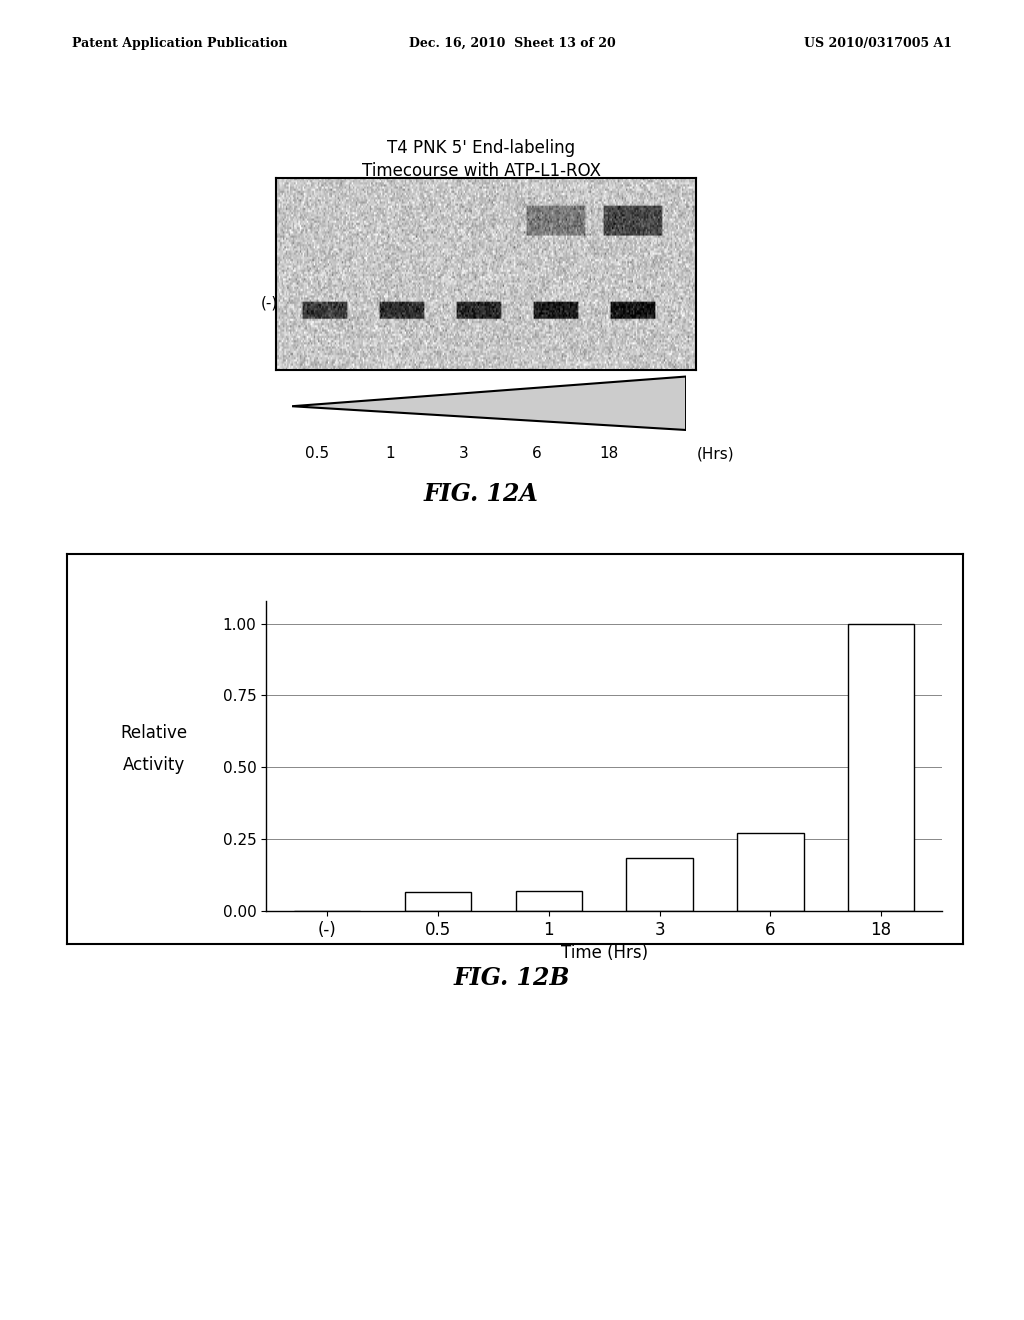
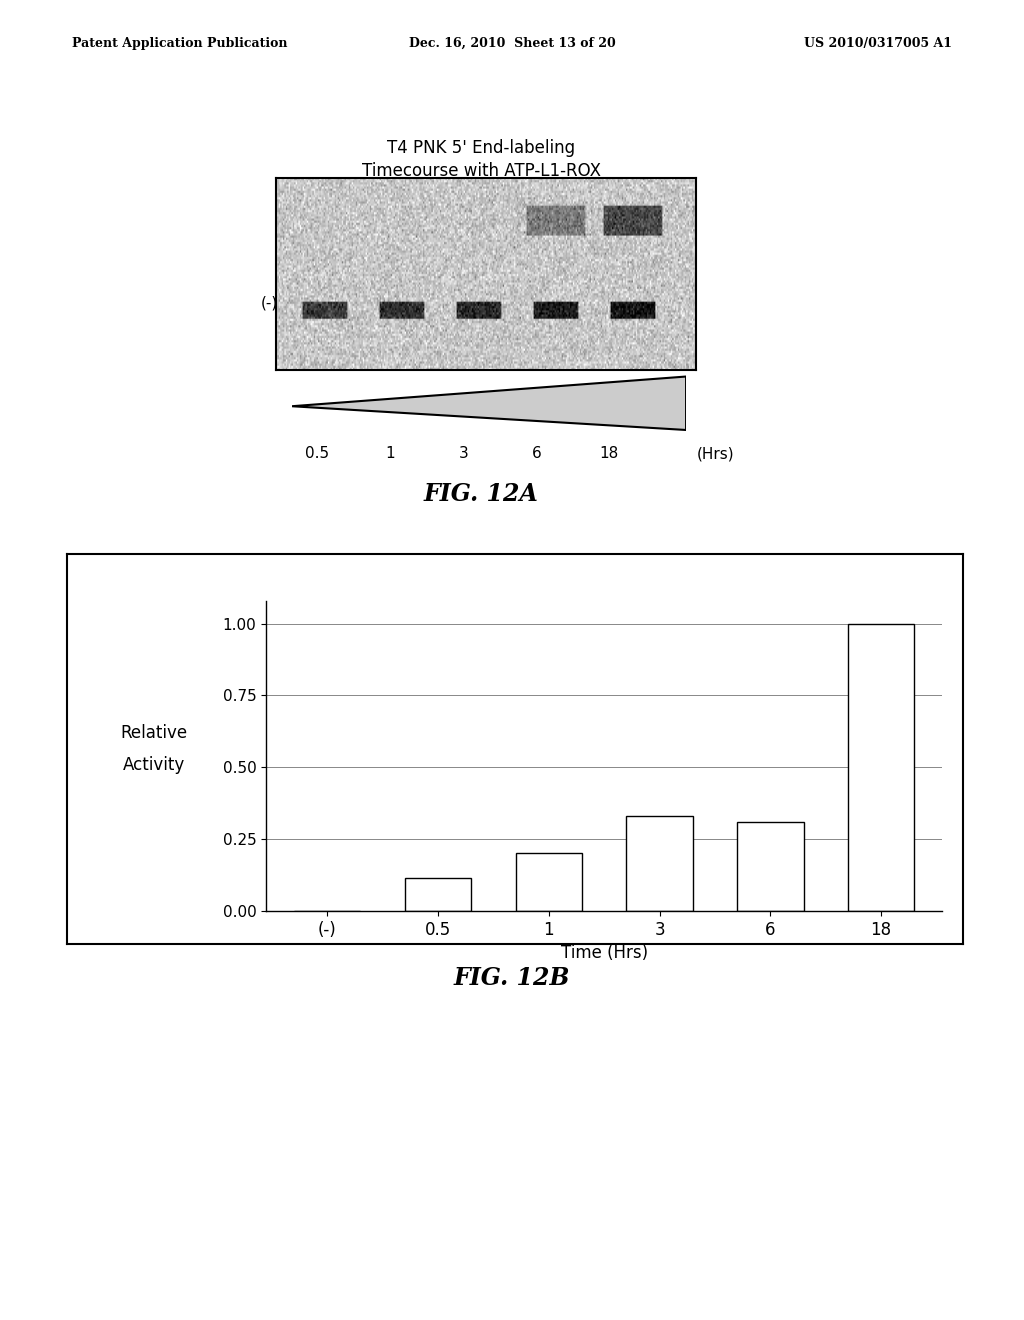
0.5: 0.065 -> 0.115
1: 0.070 -> 0.200
3: 0.185 -> 0.330
6: 0.270 -> 0.310
